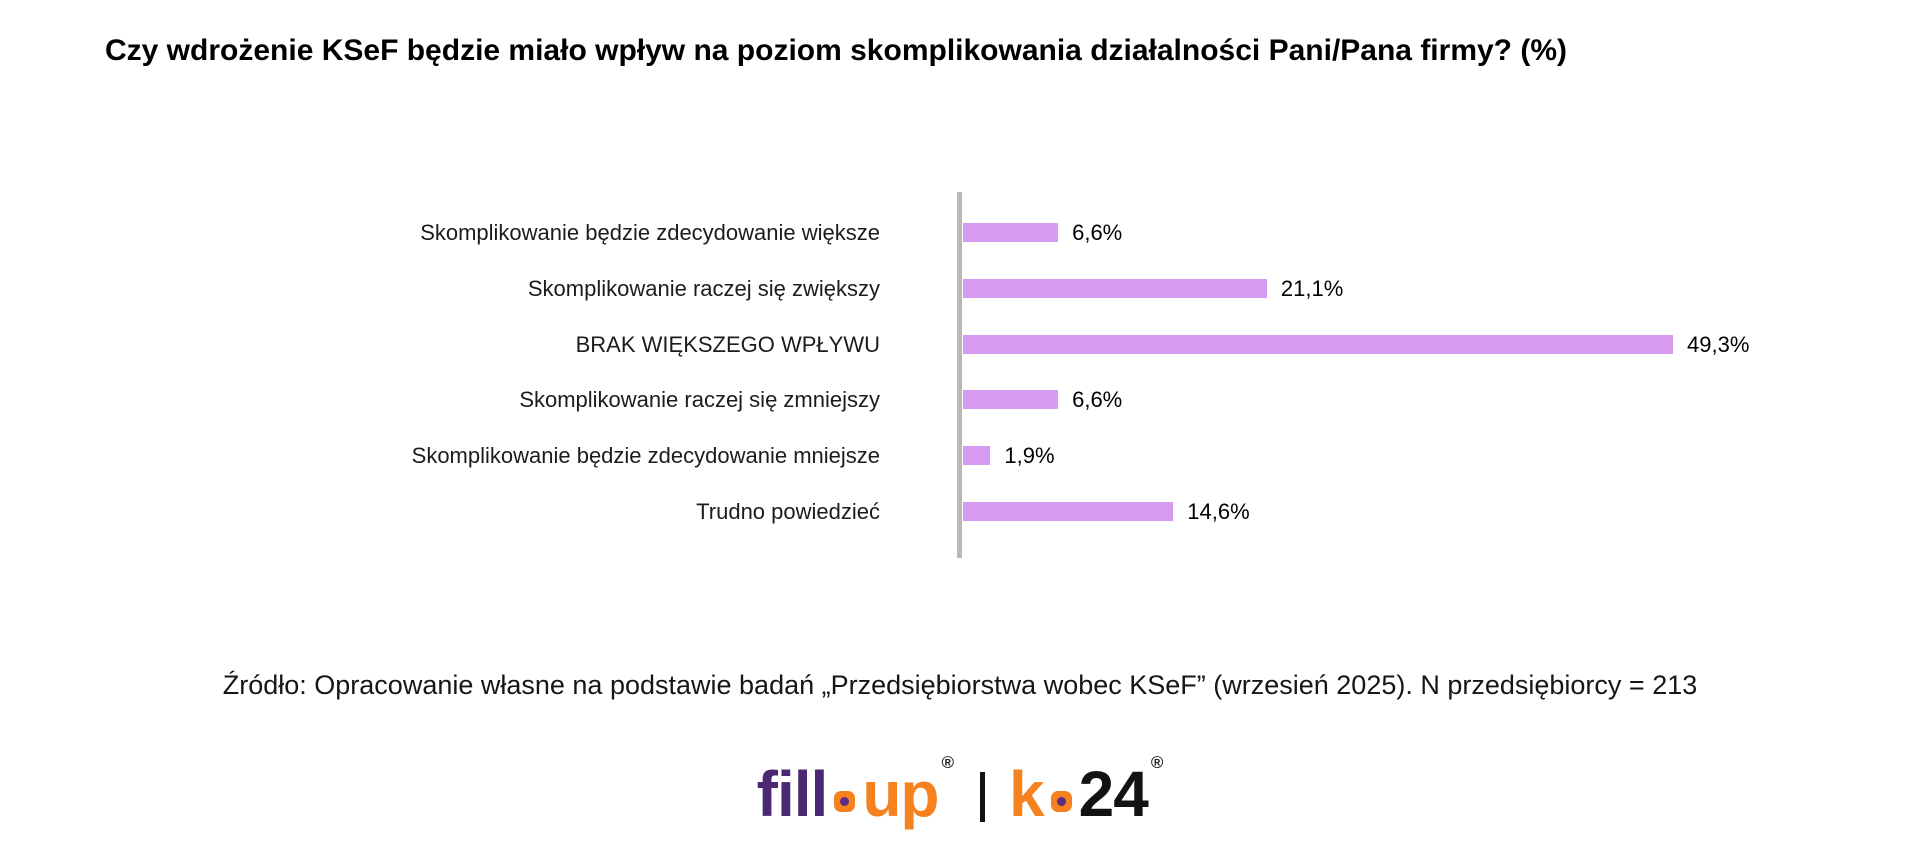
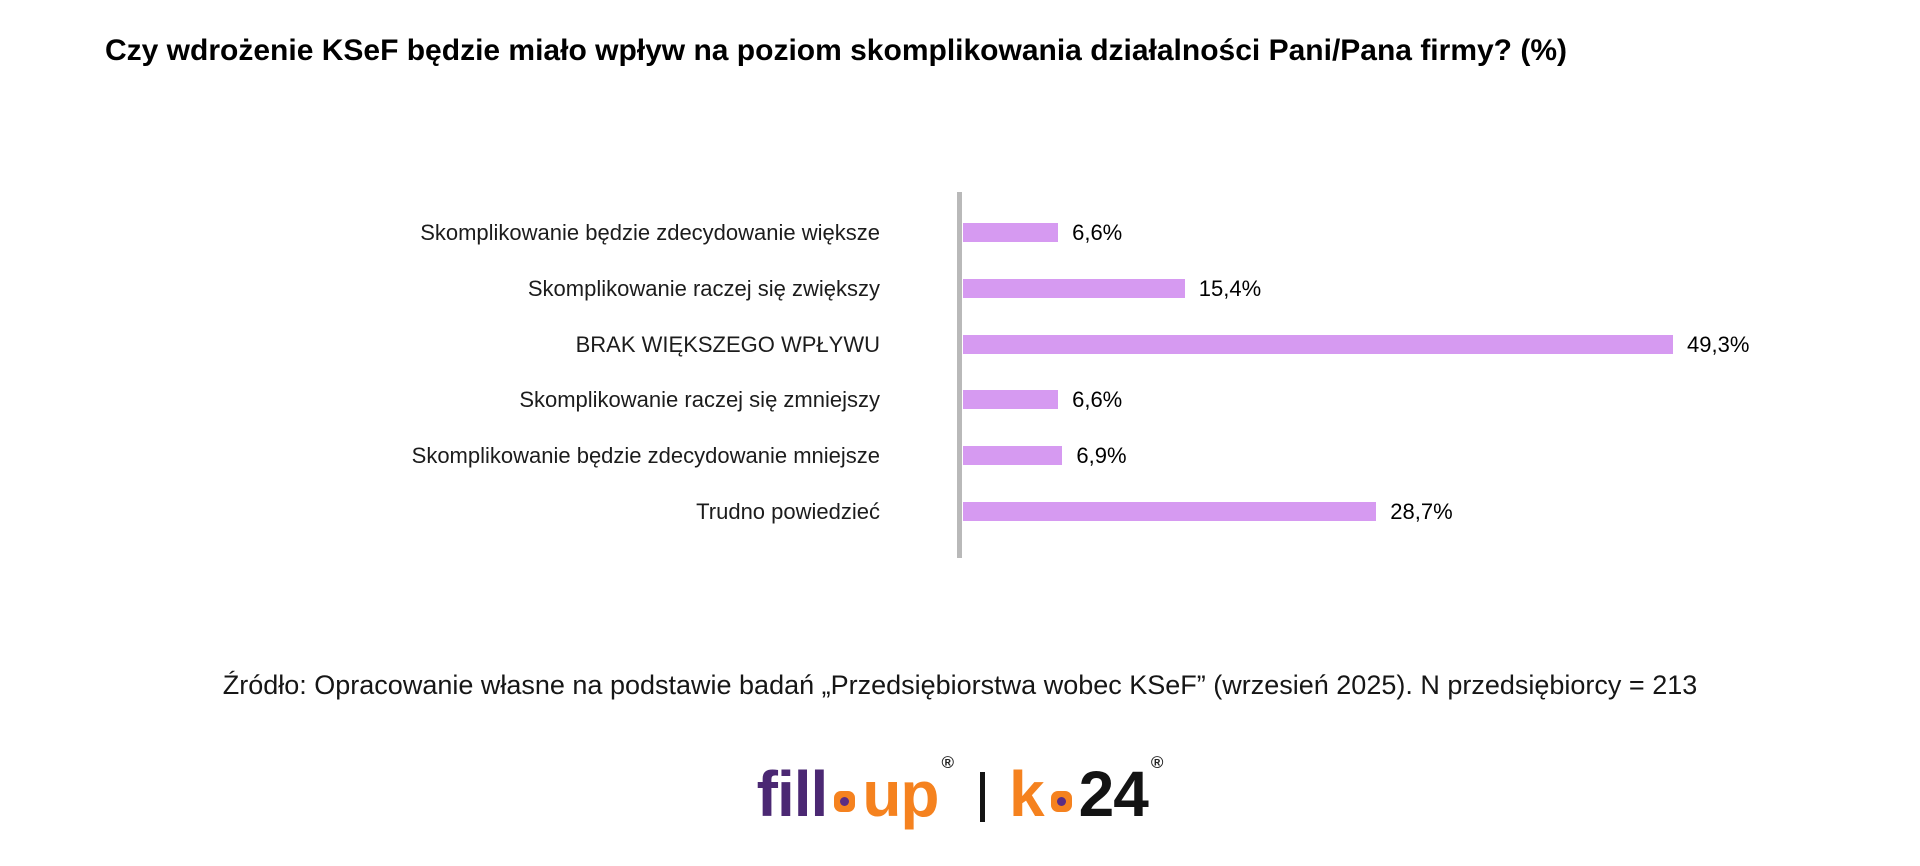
Skomplikowanie raczej się zwiększy: 21,1% -> 15,4%
Skomplikowanie będzie zdecydowanie mniejsze: 1,9% -> 6,9%
Trudno powiedzieć: 14,6% -> 28,7%
